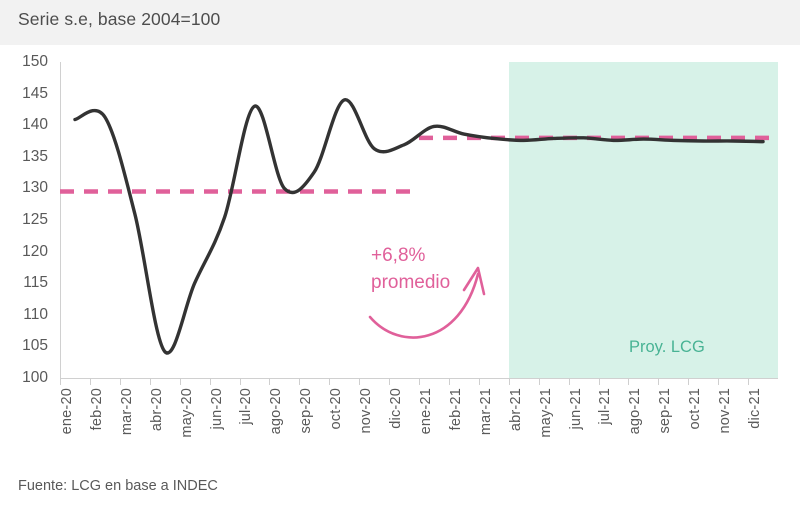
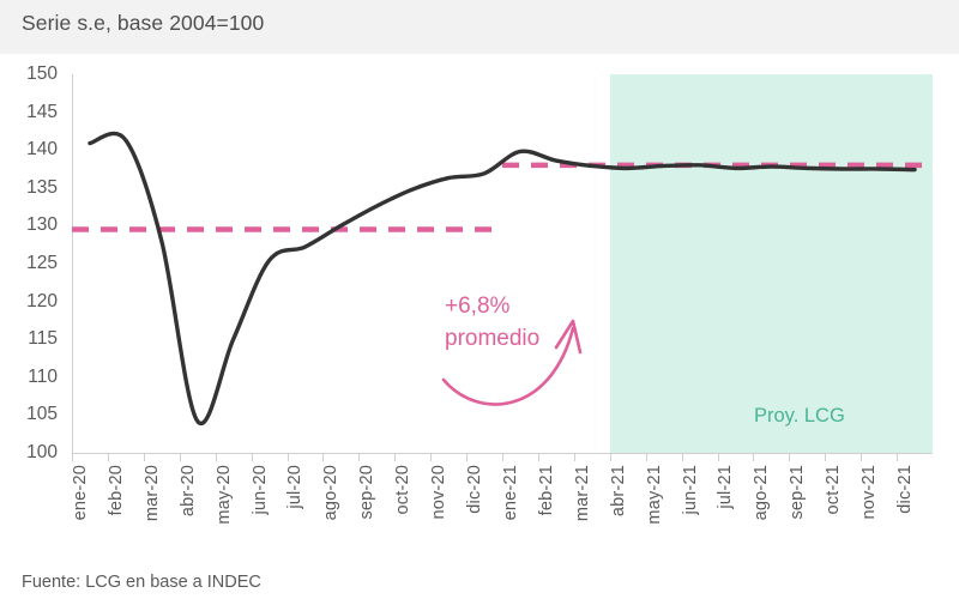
mar-20: 126 -> 128
jul-20: 143 -> 127
oct-20: 144 -> 135
